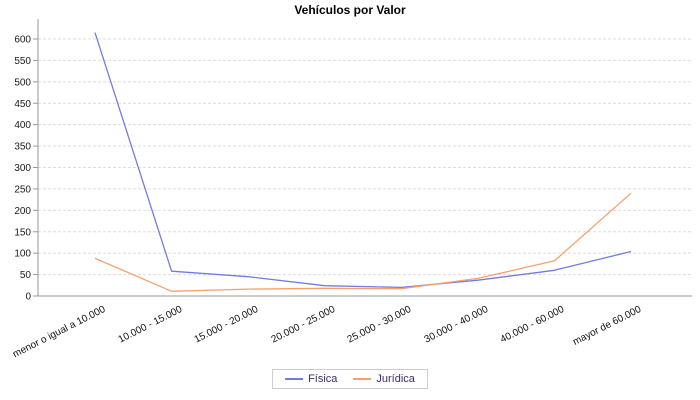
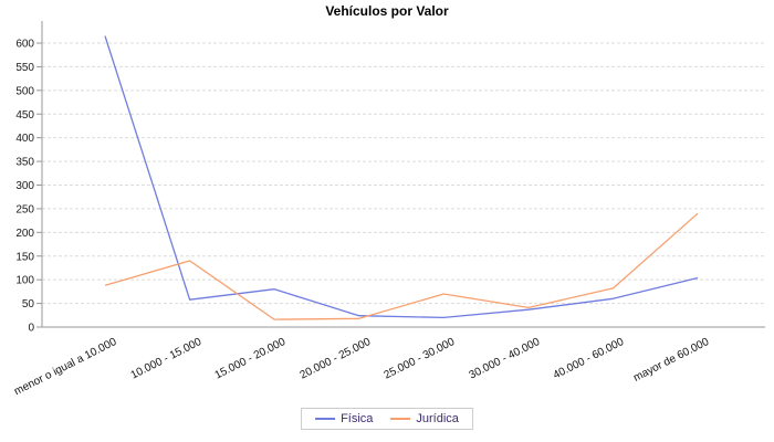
Jurídica/10.000 - 15.000: 10 -> 140
Física/15.000 - 20.000: 40 -> 80
Jurídica/25.000 - 30.000: 20 -> 70
